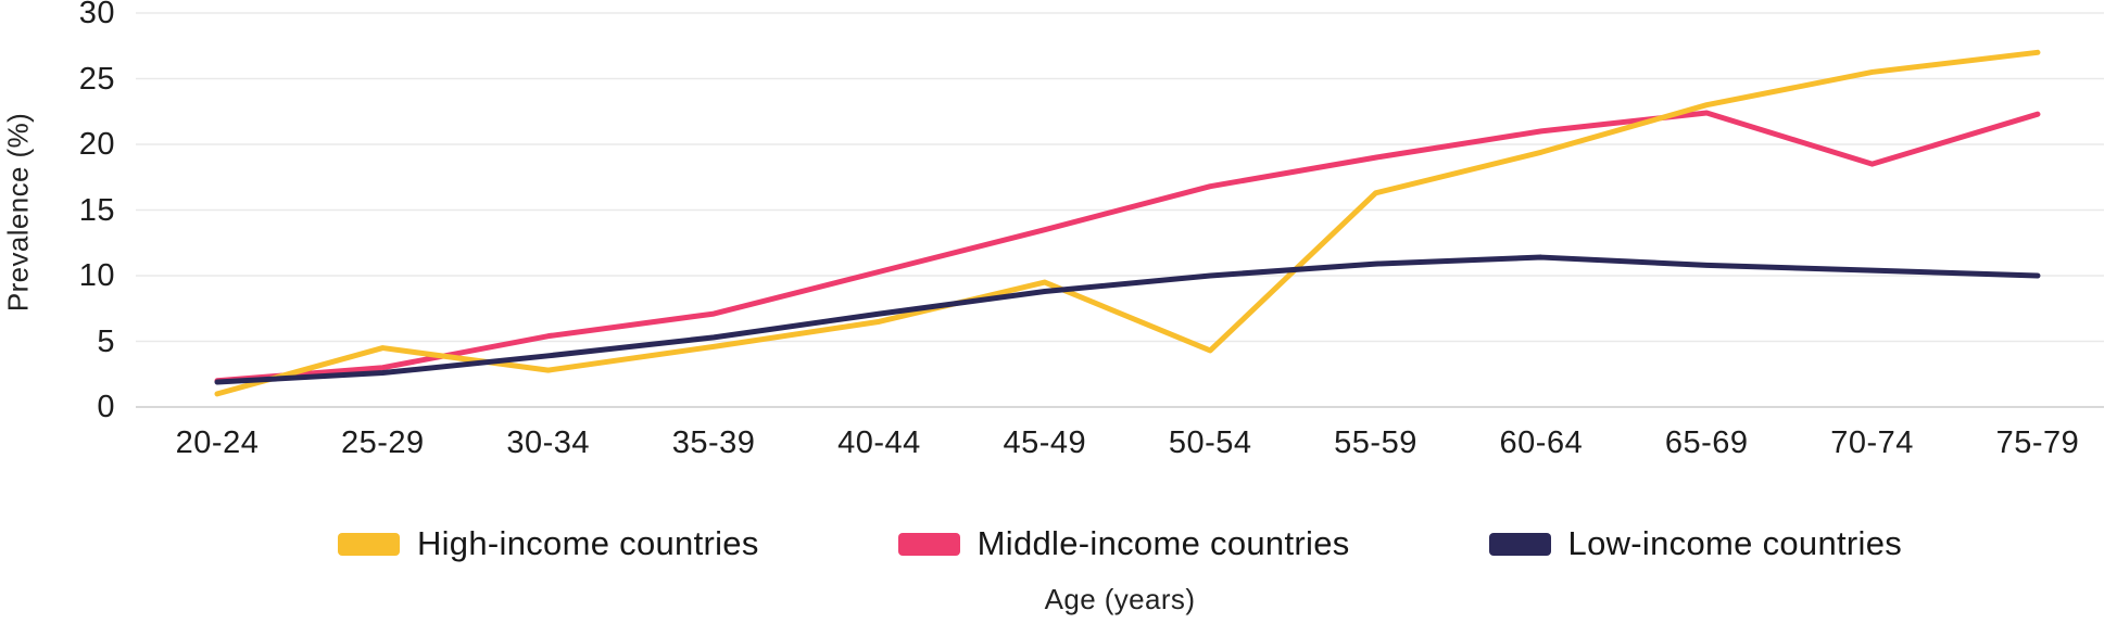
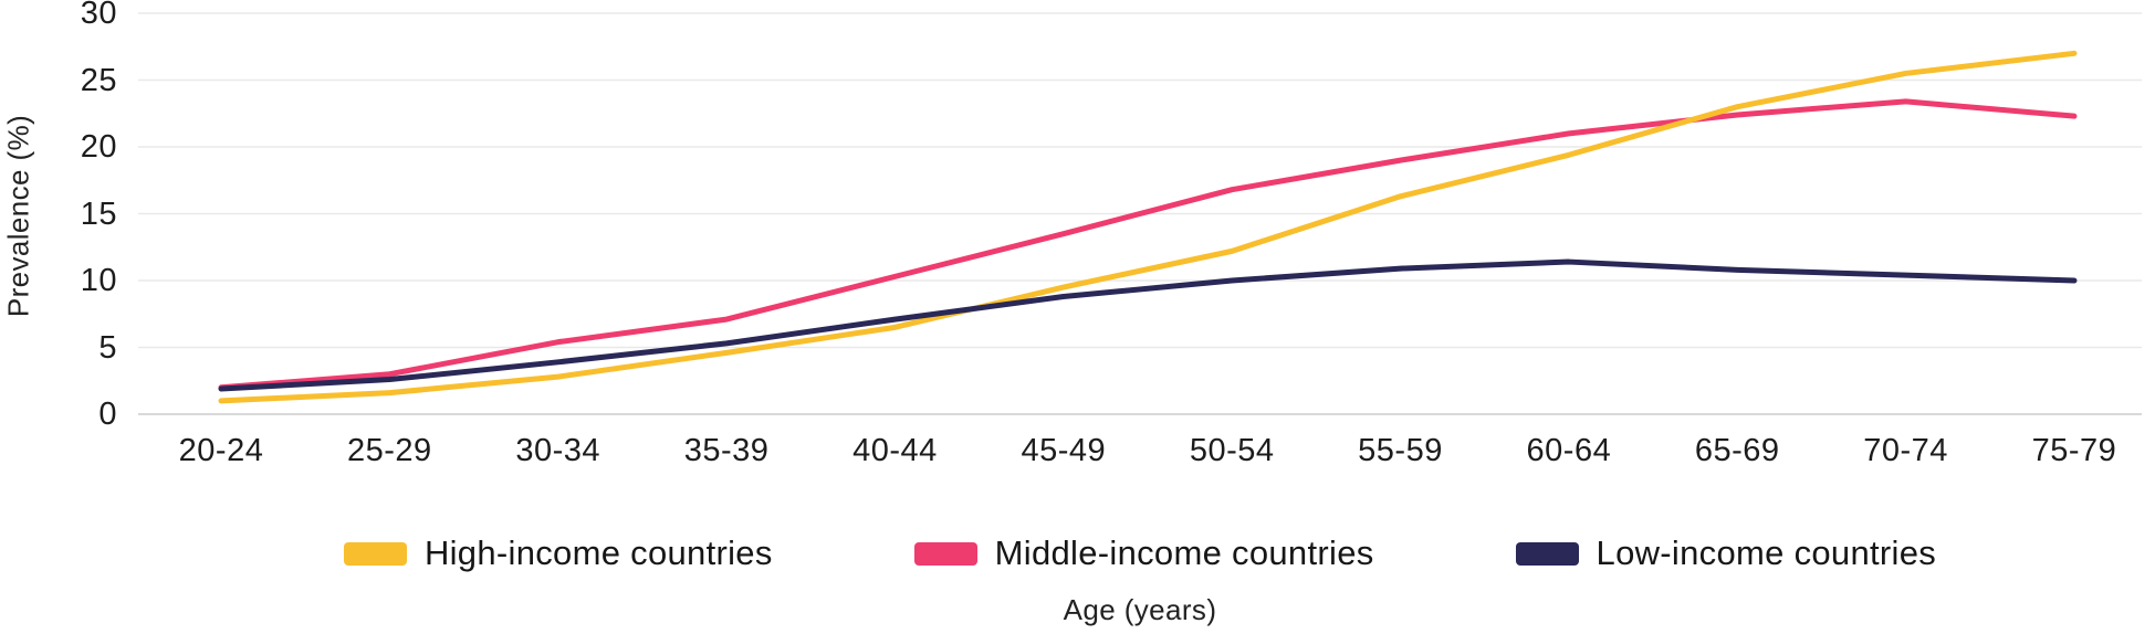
High-income countries/25-29: 4.5 -> 1.6
High-income countries/50-54: 4.3 -> 12.2
Middle-income countries/70-74: 18.5 -> 23.4
